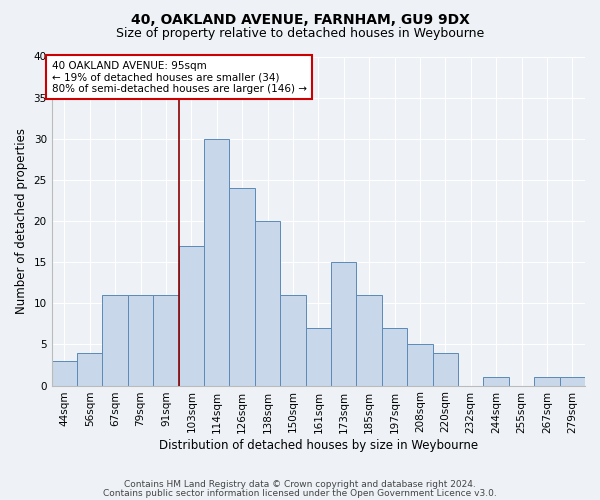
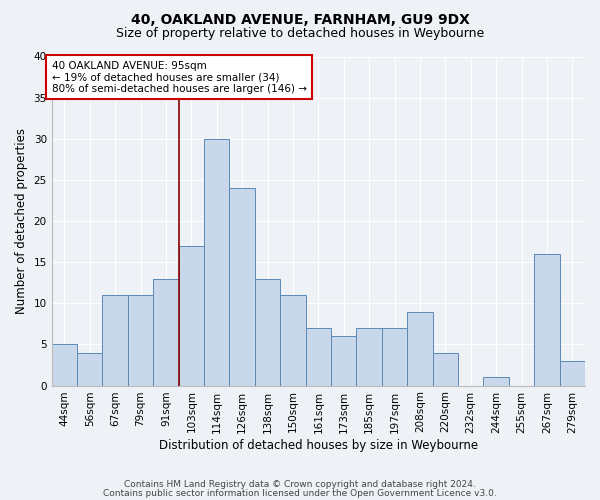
44sqm: 3 -> 5
91sqm: 11 -> 13
138sqm: 20 -> 13
173sqm: 15 -> 6
185sqm: 11 -> 7
208sqm: 5 -> 9
267sqm: 1 -> 16
279sqm: 1 -> 3
